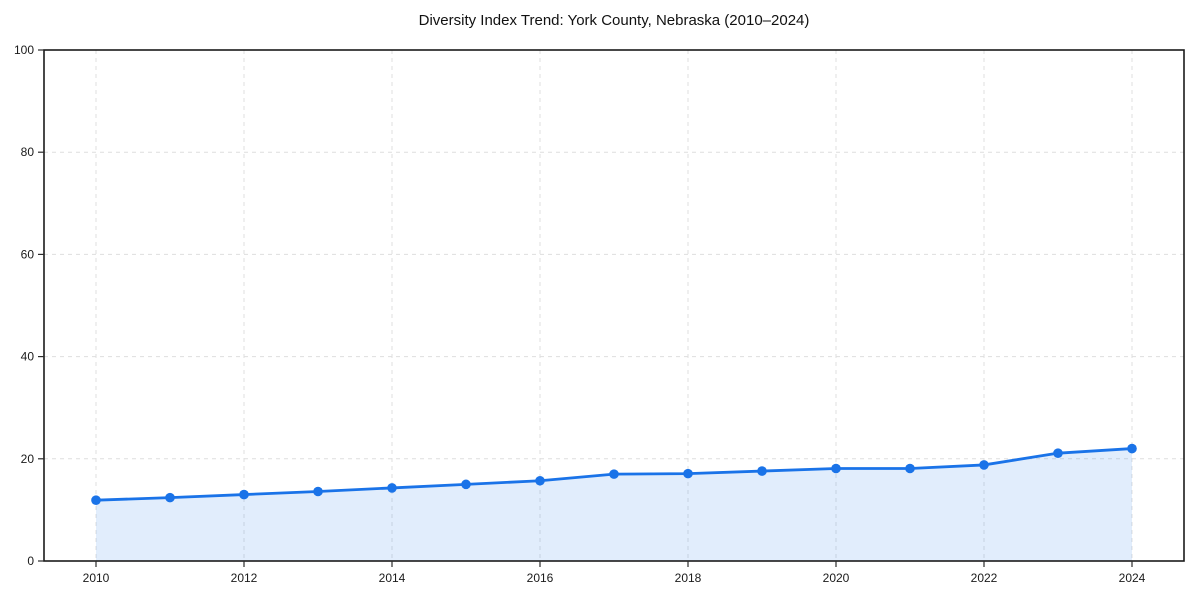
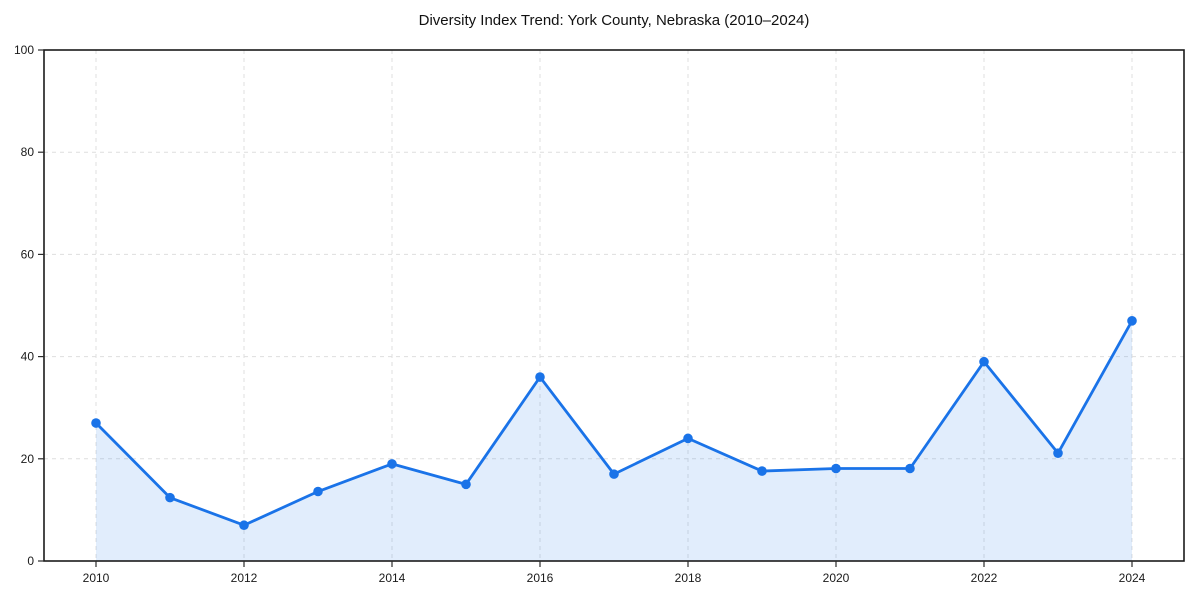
2010: 12 -> 27
2012: 13 -> 7
2014: 14 -> 19
2016: 16 -> 36
2018: 17 -> 24
2022: 19 -> 39
2024: 22 -> 47
